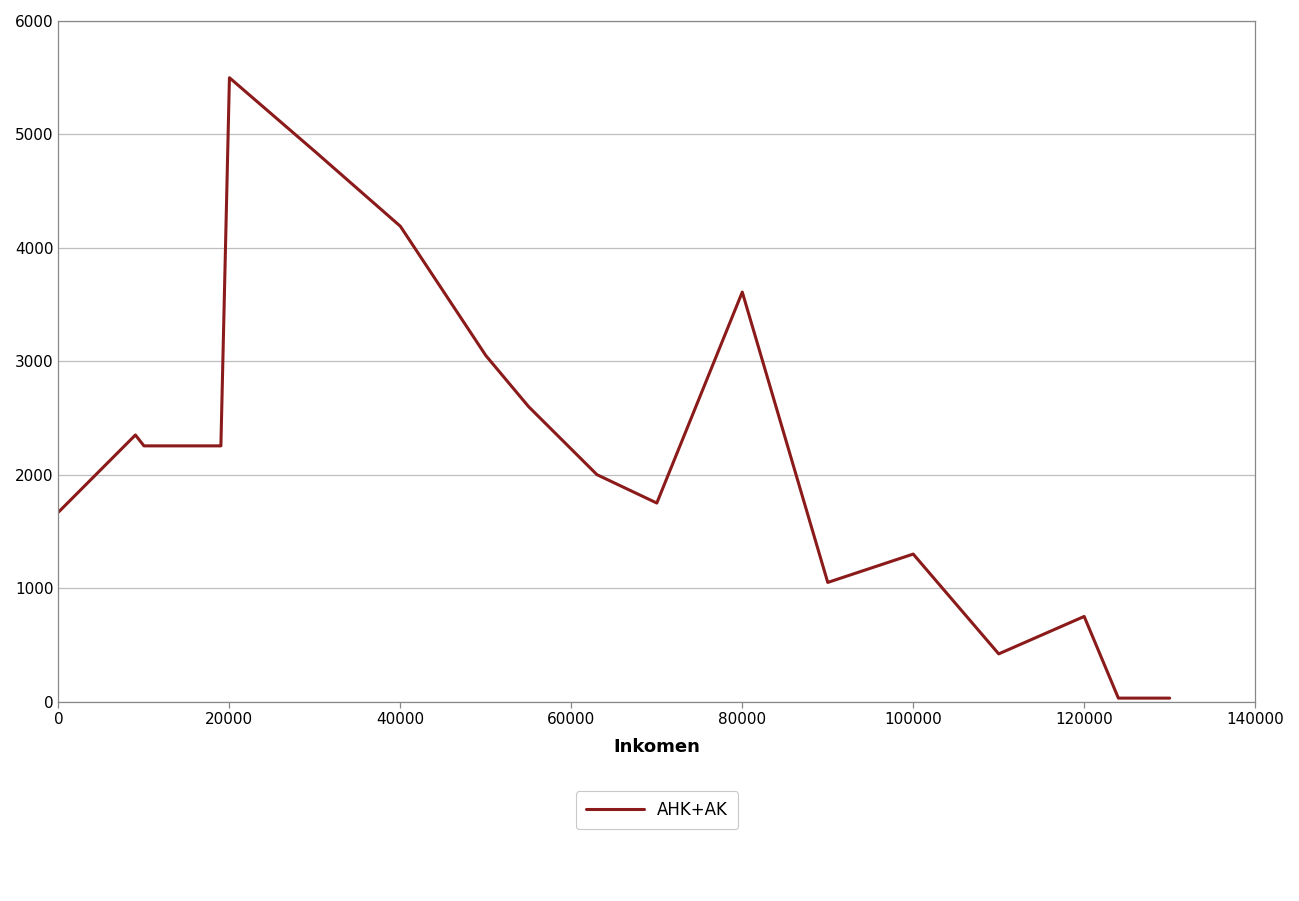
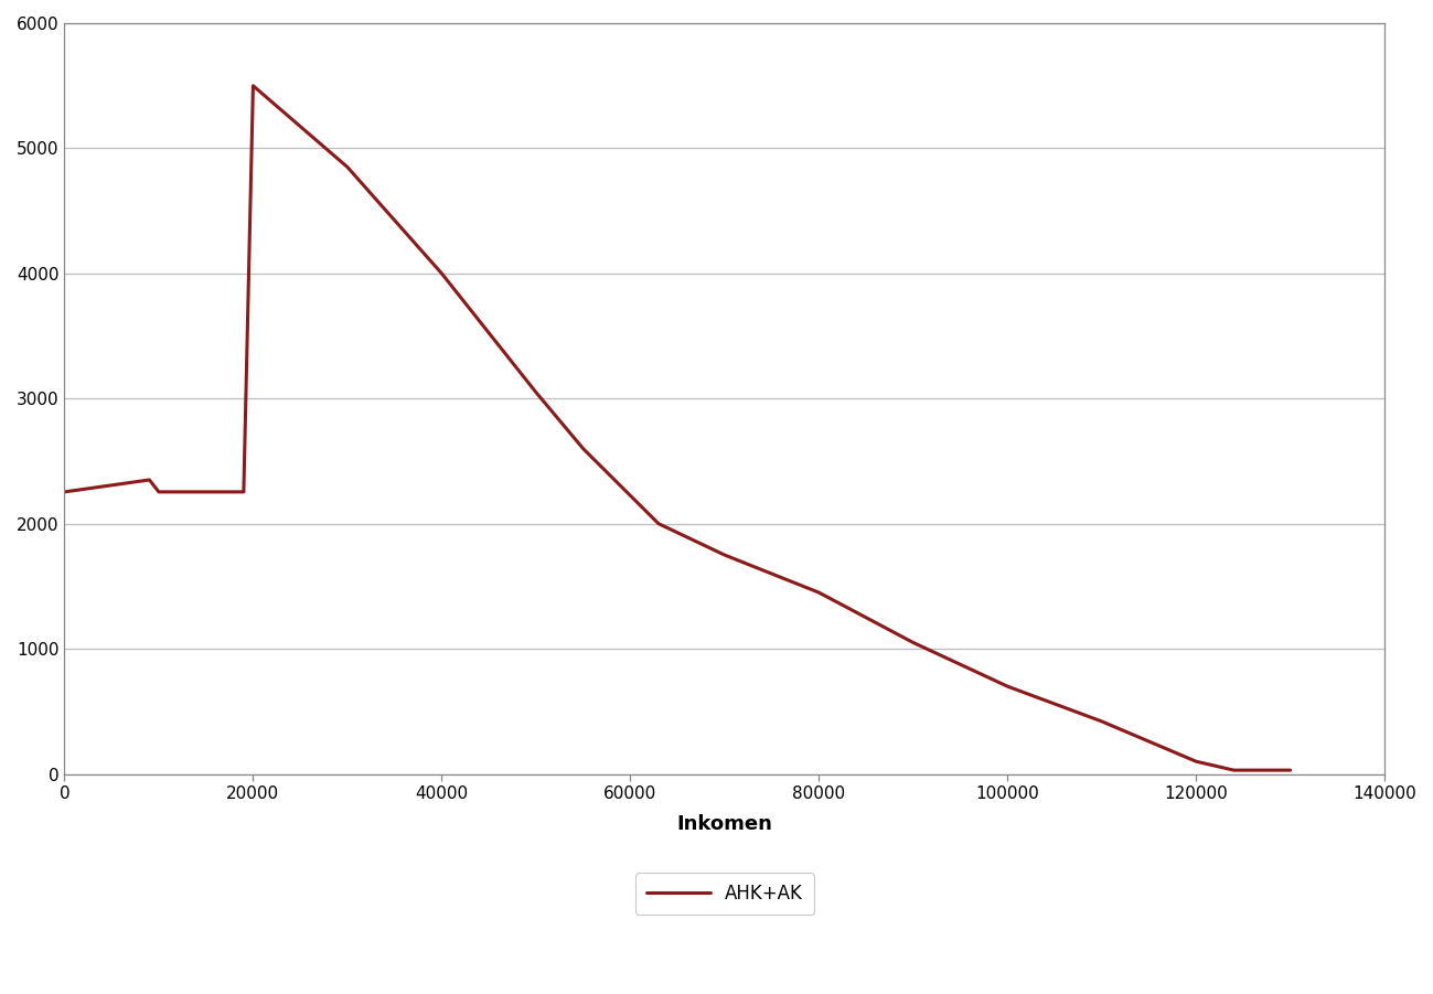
0: 1670 -> 2250
40000: 4190 -> 4000
80000: 3610 -> 1450
100000: 1300 -> 700
120000: 750 -> 100
